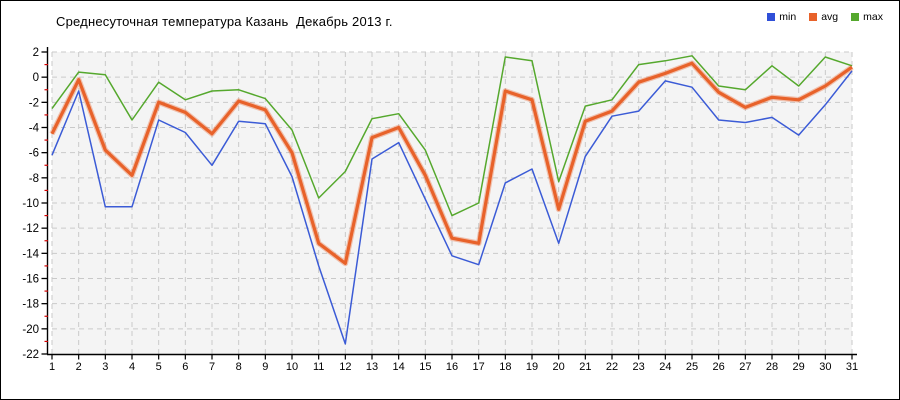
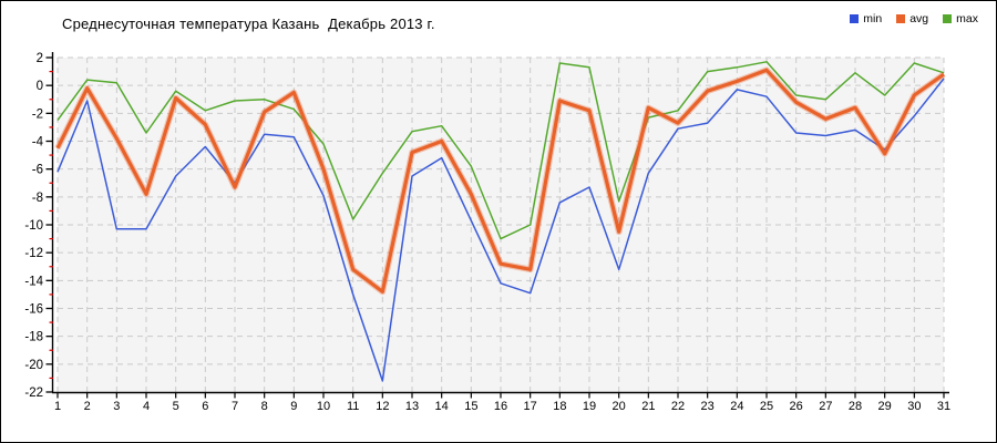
avg/3: -5.8 -> -3.8
min/5: -3.4 -> -6.5
avg/5: -2.0 -> -0.9
avg/7: -4.5 -> -7.3
avg/9: -2.6 -> -0.5
max/12: -7.5 -> -6.3
avg/21: -3.5 -> -1.6
avg/29: -1.8 -> -4.9
